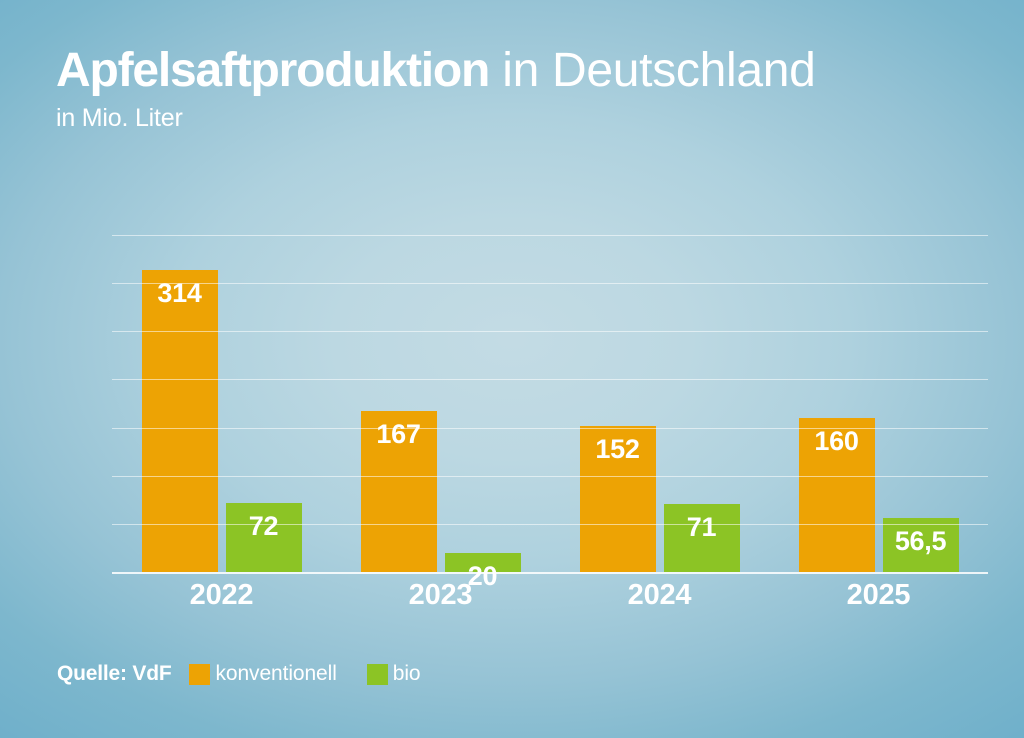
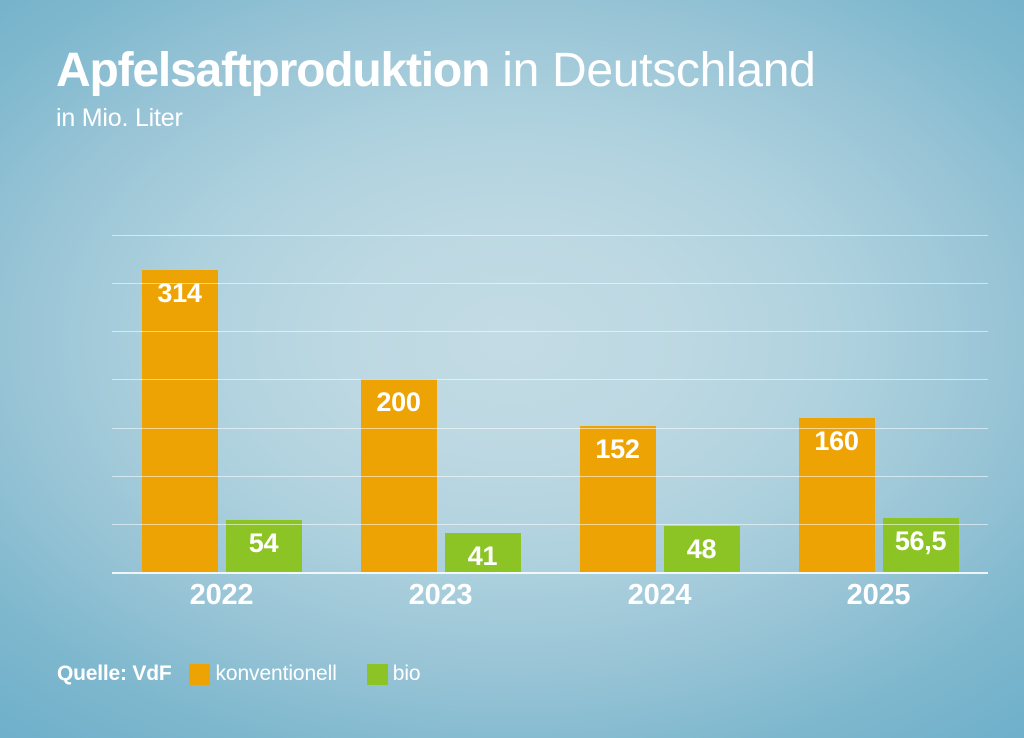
bio/2022: 72 -> 54
konventionell/2023: 167 -> 200
bio/2023: 20 -> 41
bio/2024: 71 -> 48
